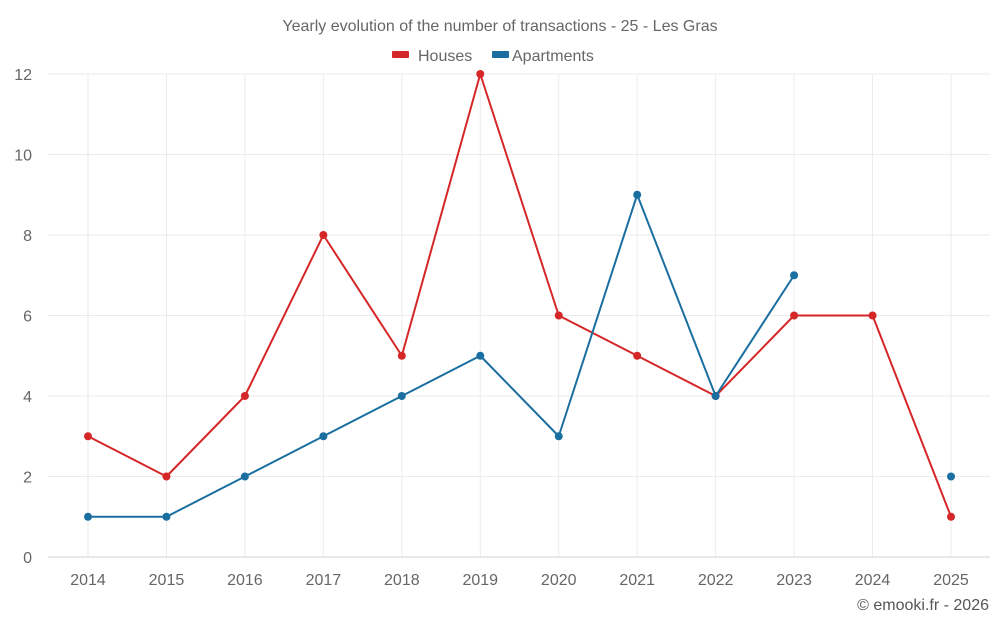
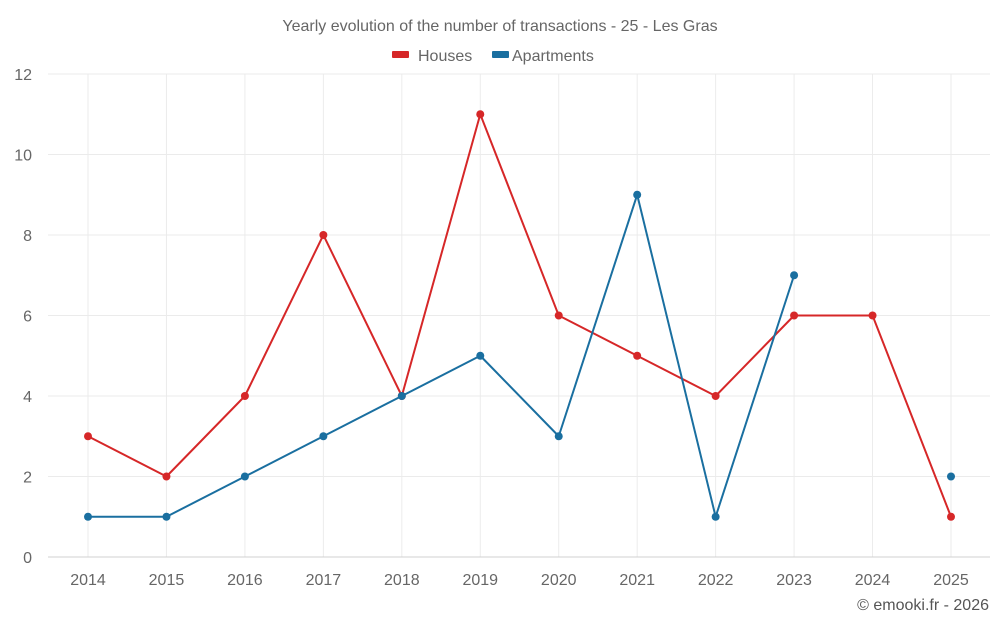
Houses/2018: 5 -> 4
Houses/2019: 12 -> 11
Apartments/2022: 4 -> 1
